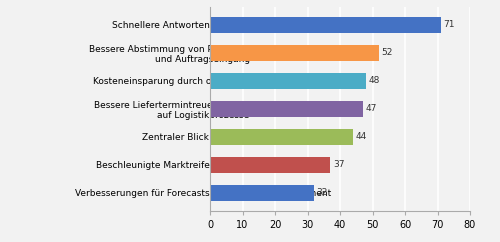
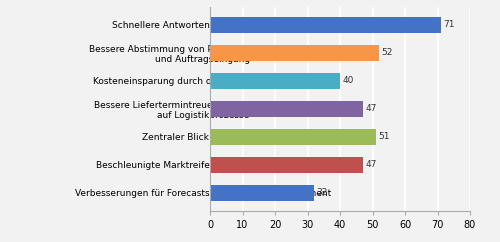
Kosteneinsparung durch optimierte Beschaffung: 48 -> 40
Zentraler Blick auf Kunden: 44 -> 51
Beschleunigte Marktreife von neuen Produkten: 37 -> 47
